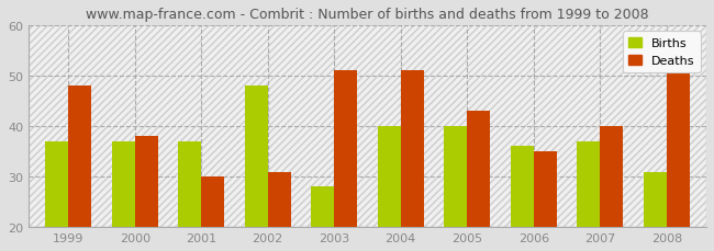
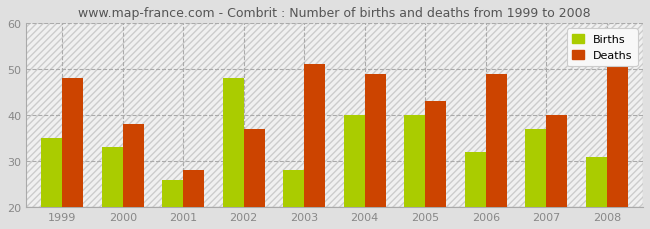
Births/1999: 37 -> 35
Births/2000: 37 -> 33
Births/2001: 37 -> 26
Deaths/2001: 30 -> 28
Deaths/2002: 31 -> 37
Deaths/2004: 51 -> 49
Births/2006: 36 -> 32
Deaths/2006: 35 -> 49
